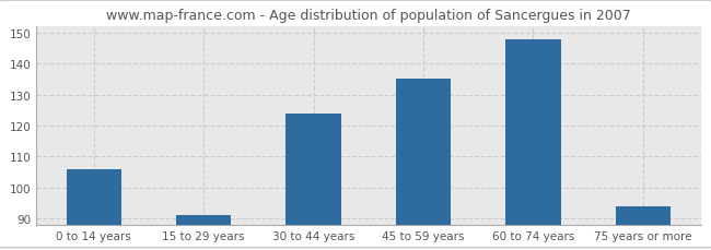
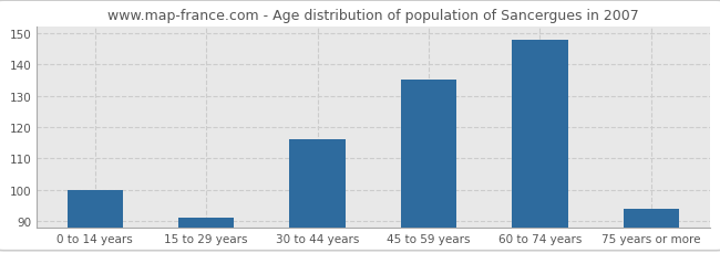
0 to 14 years: 106 -> 100
30 to 44 years: 124 -> 116
